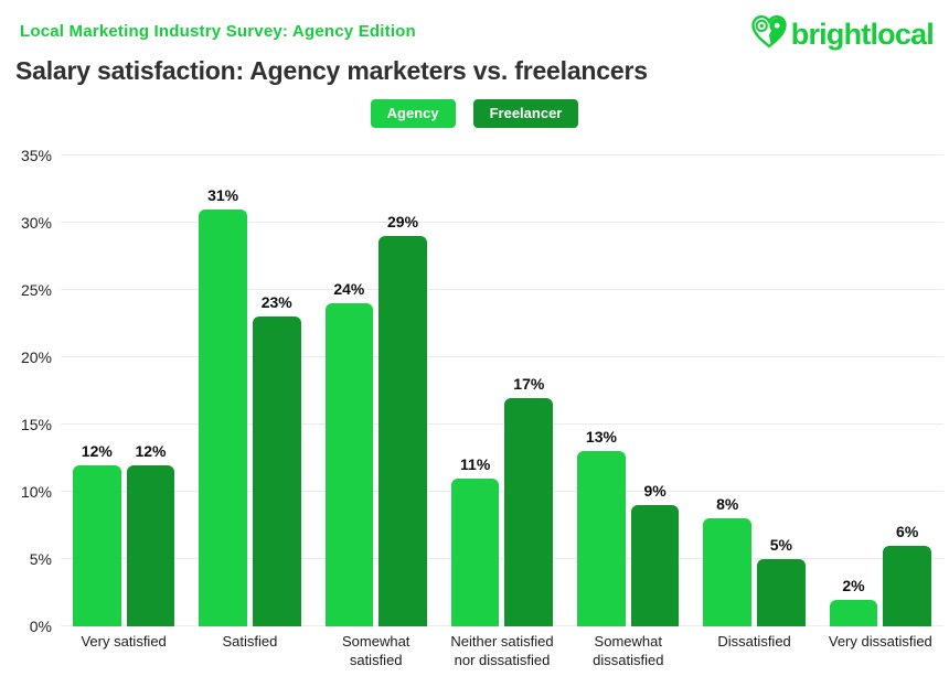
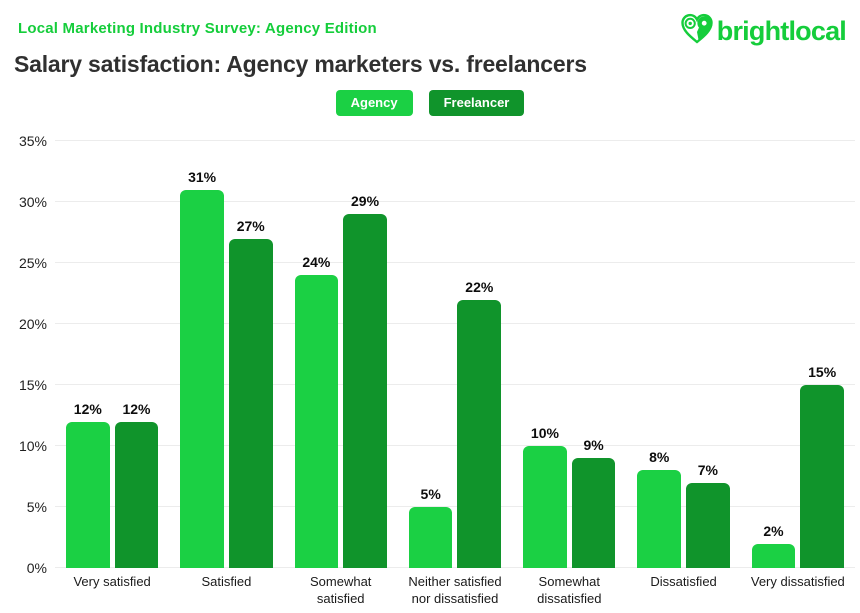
Freelancer/Satisfied: 23% -> 27%
Agency/Neither satisfied nor dissatisfied: 11% -> 5%
Freelancer/Neither satisfied nor dissatisfied: 17% -> 22%
Agency/Somewhat dissatisfied: 13% -> 10%
Freelancer/Dissatisfied: 5% -> 7%
Freelancer/Very dissatisfied: 6% -> 15%
